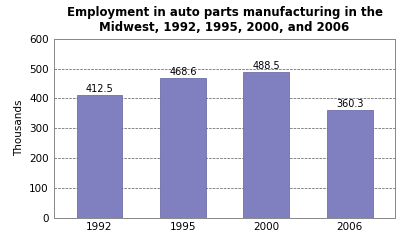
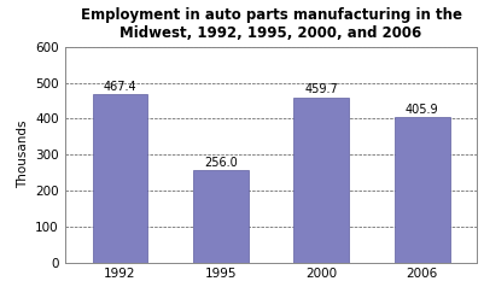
1992: 412.5 -> 467.4
1995: 468.6 -> 256.0
2000: 488.5 -> 459.7
2006: 360.3 -> 405.9
